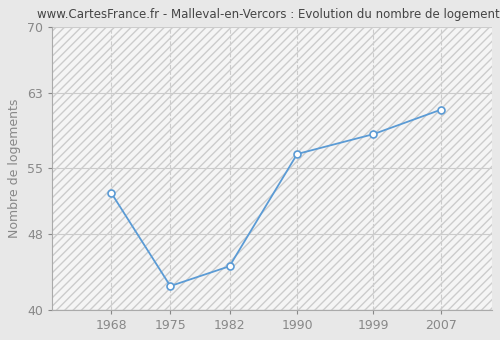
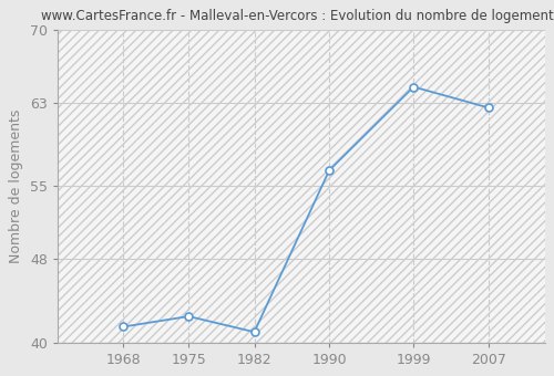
1968: 52.4 -> 41.5
1982: 44.6 -> 41.0
1999: 58.6 -> 64.5
2007: 61.2 -> 62.5
